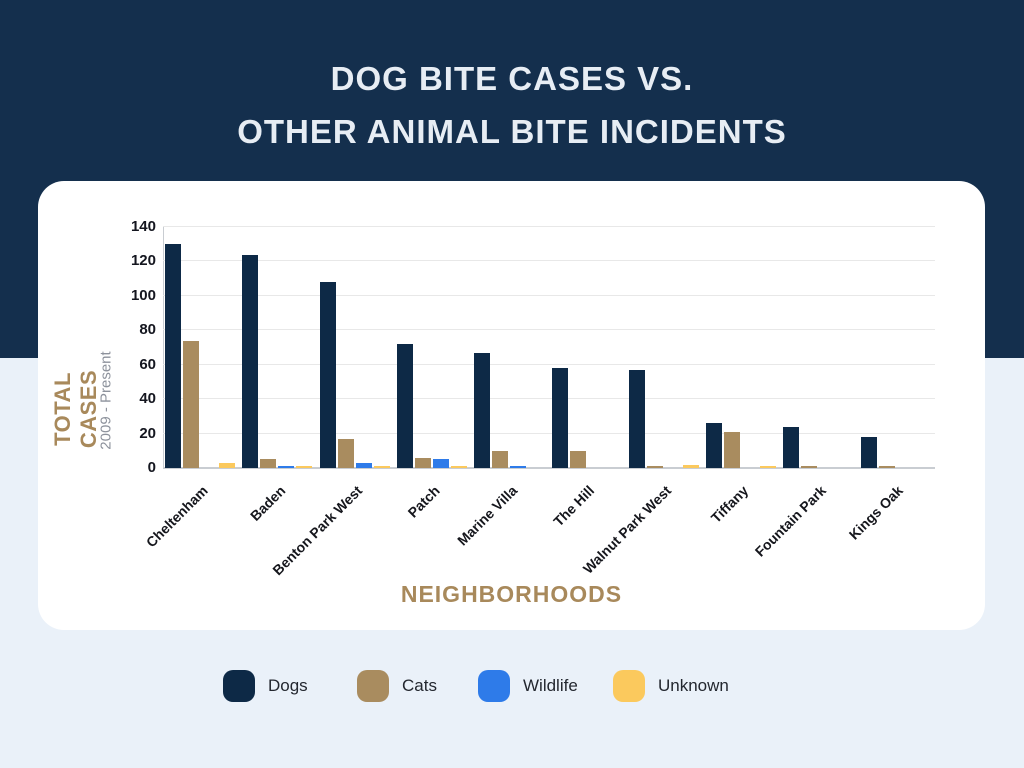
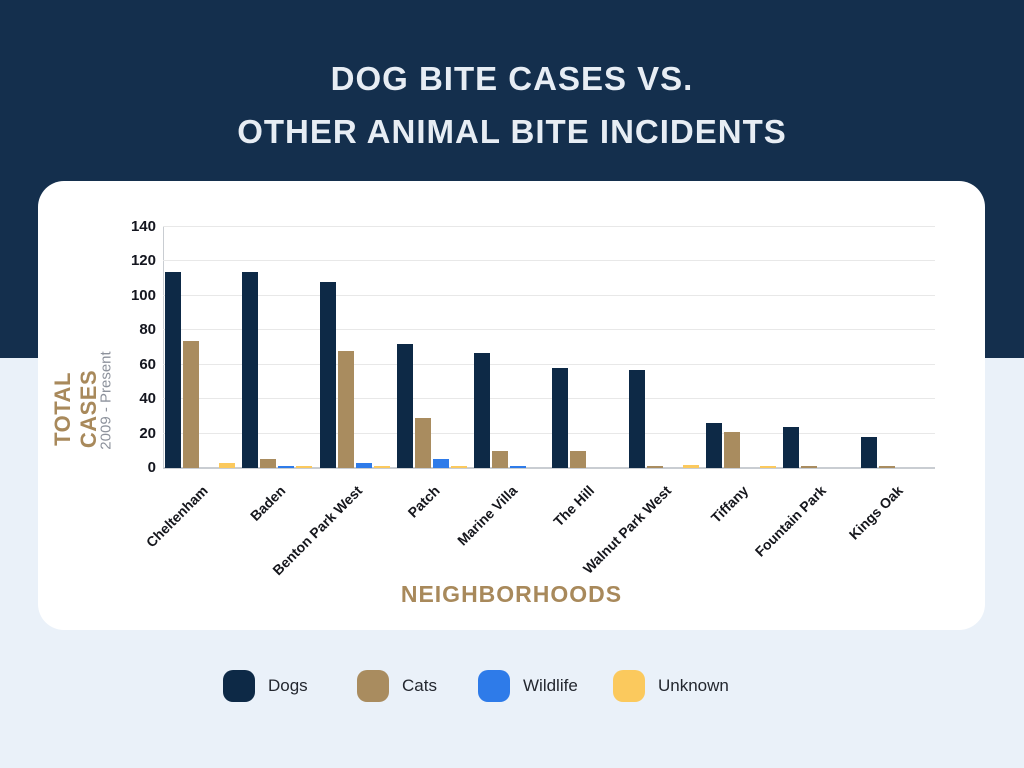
Dogs/Cheltenham: 130 -> 114
Dogs/Baden: 124 -> 114
Cats/Benton Park West: 17 -> 68
Cats/Patch: 6 -> 29
